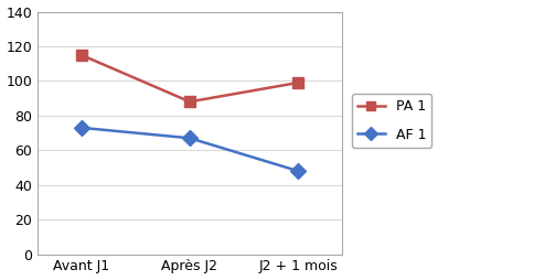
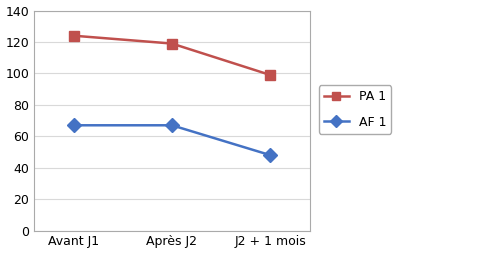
PA 1/Avant J1: 115 -> 124
AF 1/Avant J1: 73 -> 67
PA 1/Après J2: 88 -> 119
